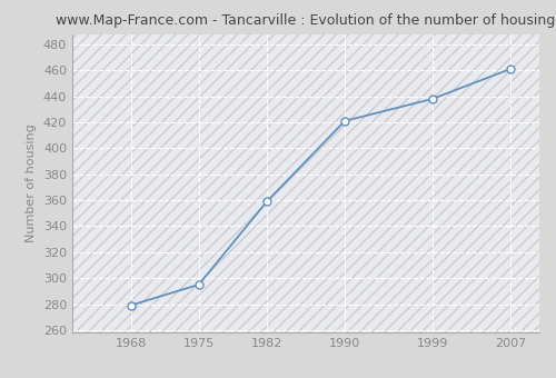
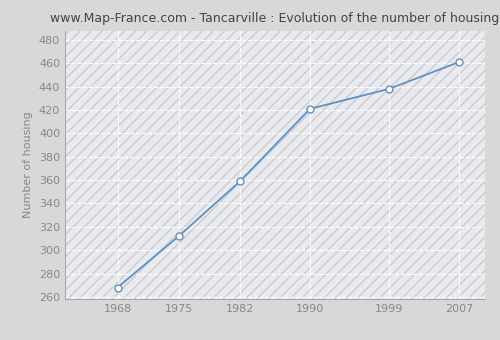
1968: 279 -> 268
1975: 295 -> 312
